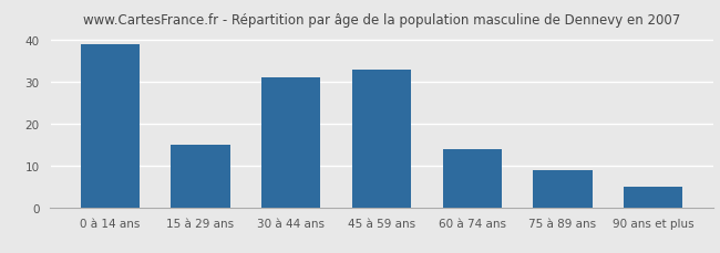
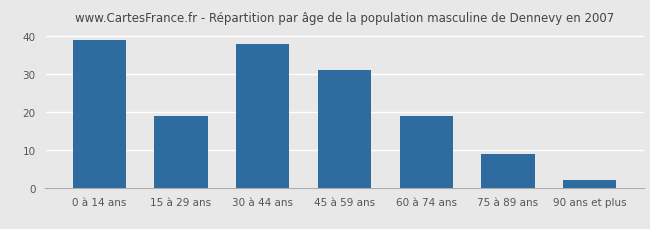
15 à 29 ans: 15 -> 19
30 à 44 ans: 31 -> 38
45 à 59 ans: 33 -> 31
60 à 74 ans: 14 -> 19
90 ans et plus: 5 -> 2
